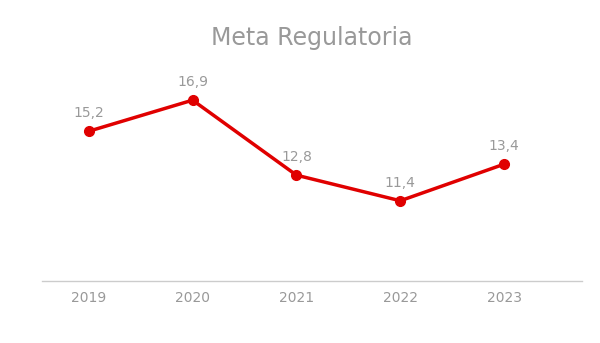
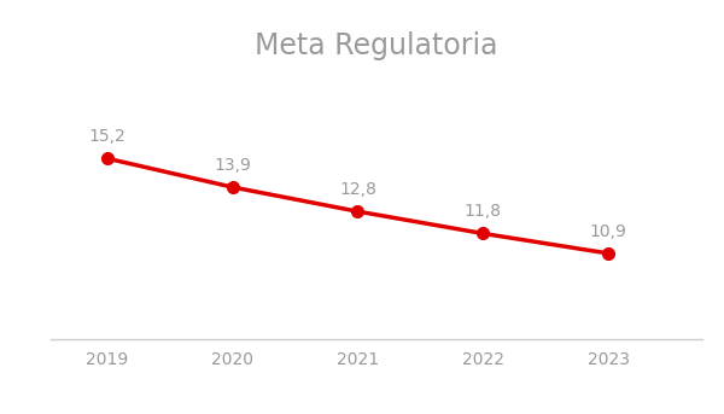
2020: 16,9 -> 13,9
2022: 11,4 -> 11,8
2023: 13,4 -> 10,9
